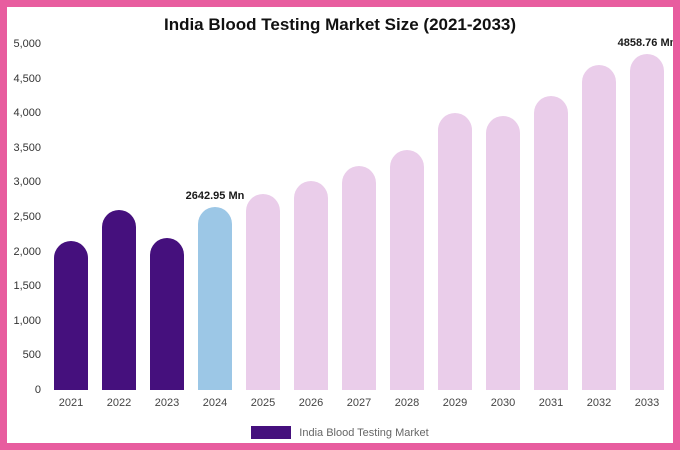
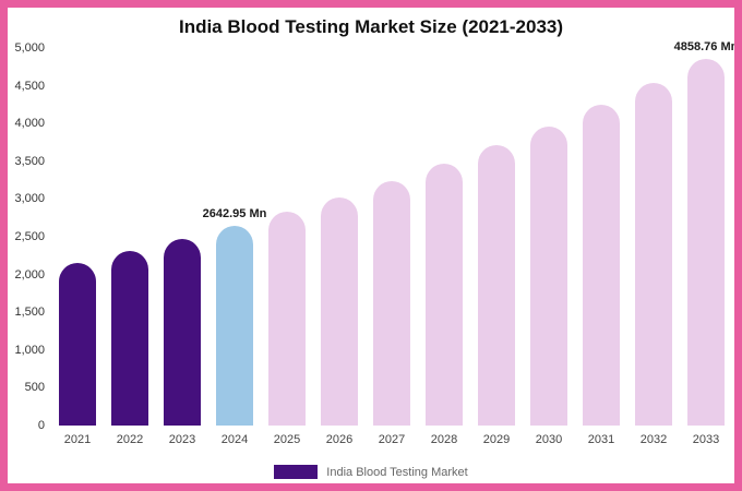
2022: 2600 -> 2300
2023: 2200 -> 2500
2029: 4000 -> 3700
2032: 4700 -> 4500
